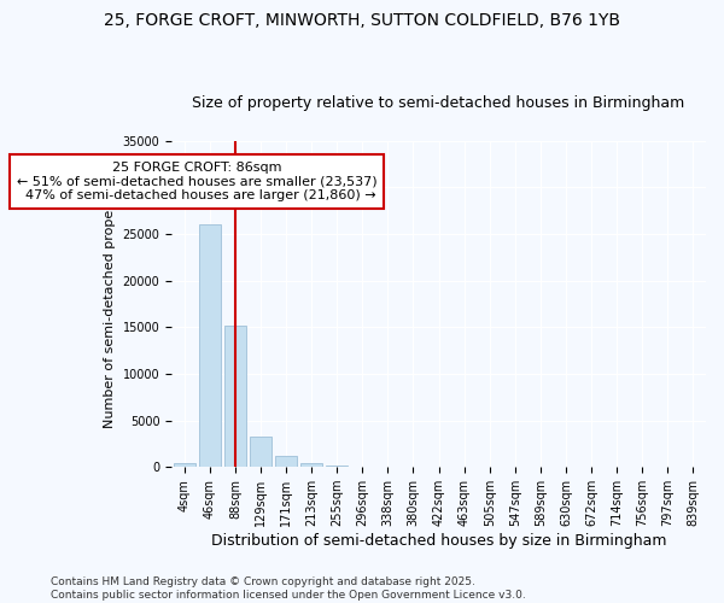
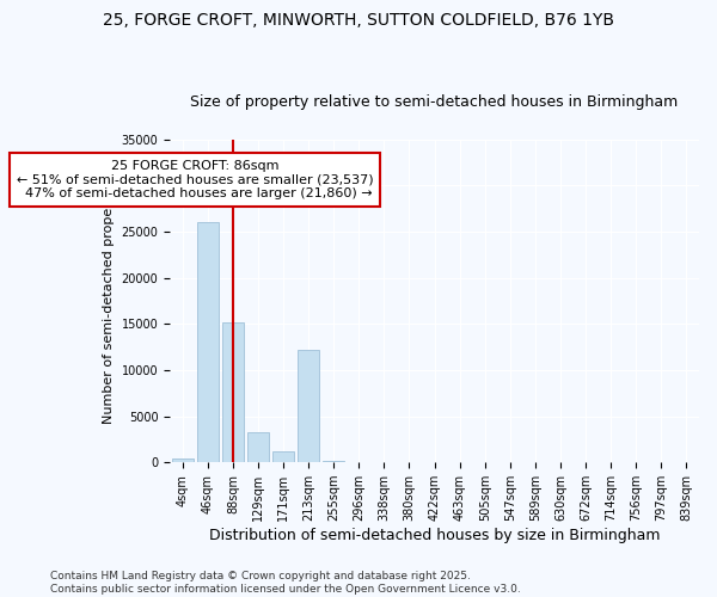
213sqm: 400 -> 12200
